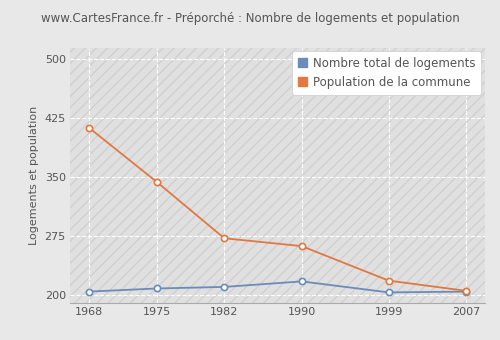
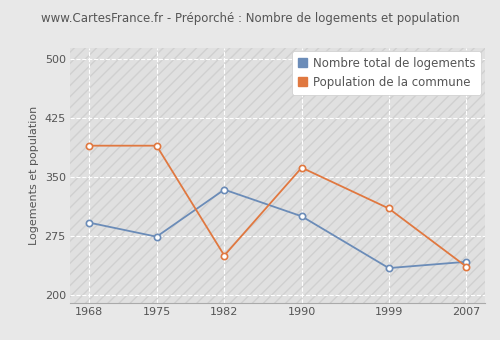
Nombre total de logements/1968: 204 -> 292
Population de la commune/1968: 413 -> 390
Nombre total de logements/1975: 208 -> 274
Population de la commune/1975: 344 -> 390
Nombre total de logements/1982: 210 -> 334
Population de la commune/1982: 272 -> 250
Nombre total de logements/1990: 217 -> 300
Population de la commune/1990: 262 -> 362
Nombre total de logements/1999: 203 -> 234
Population de la commune/1999: 218 -> 310
Nombre total de logements/2007: 204 -> 242
Population de la commune/2007: 205 -> 236
